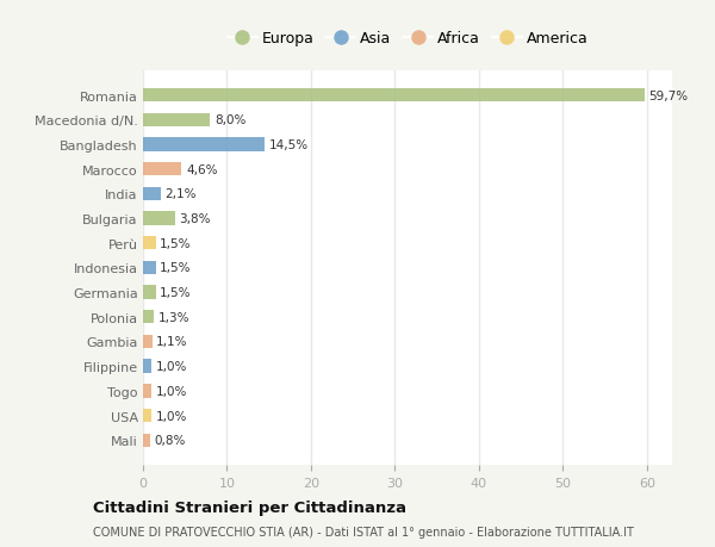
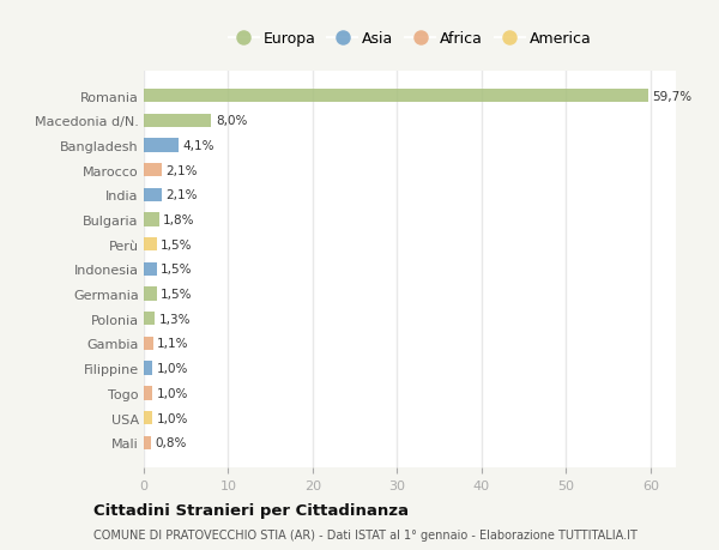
Bangladesh: 14,5% -> 4,1%
Marocco: 4,6% -> 2,1%
Bulgaria: 3,8% -> 1,8%
